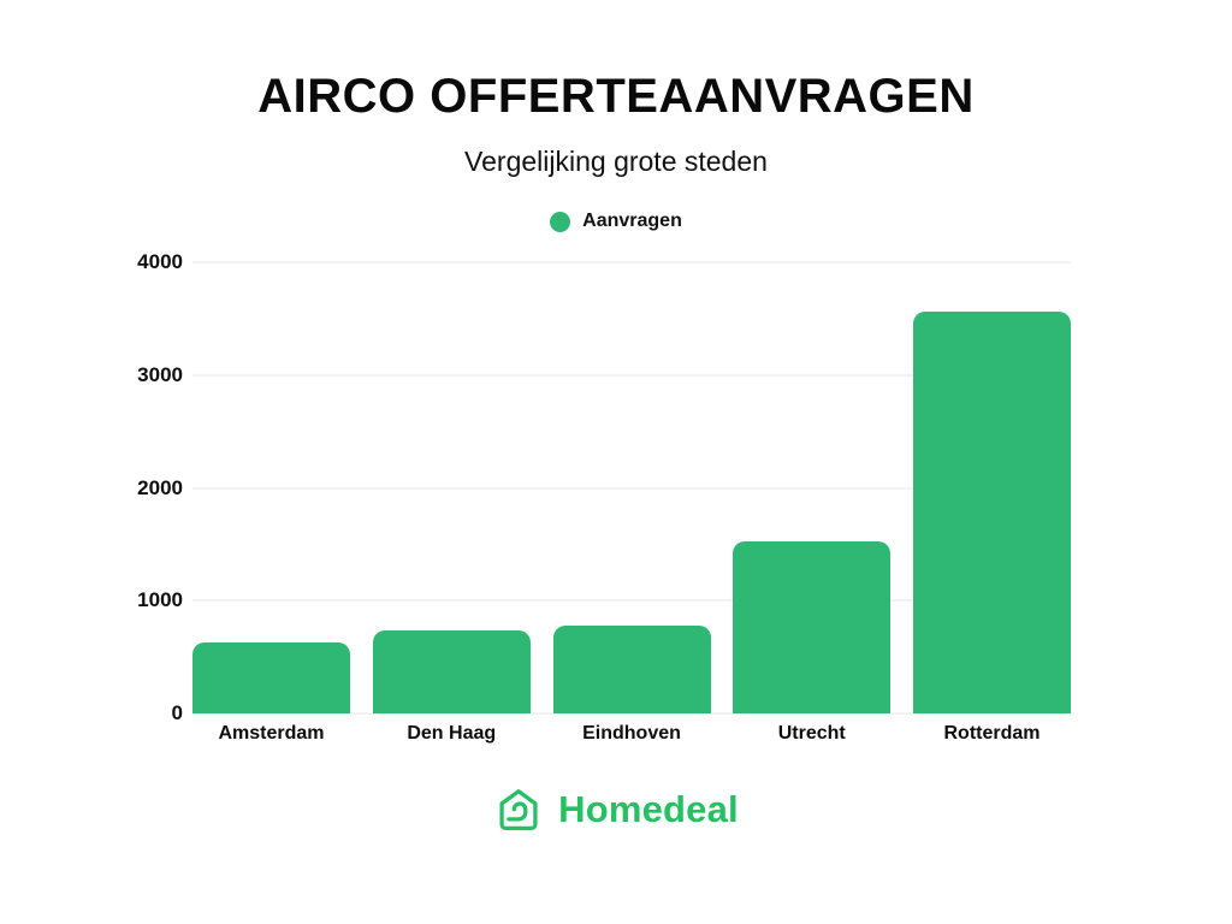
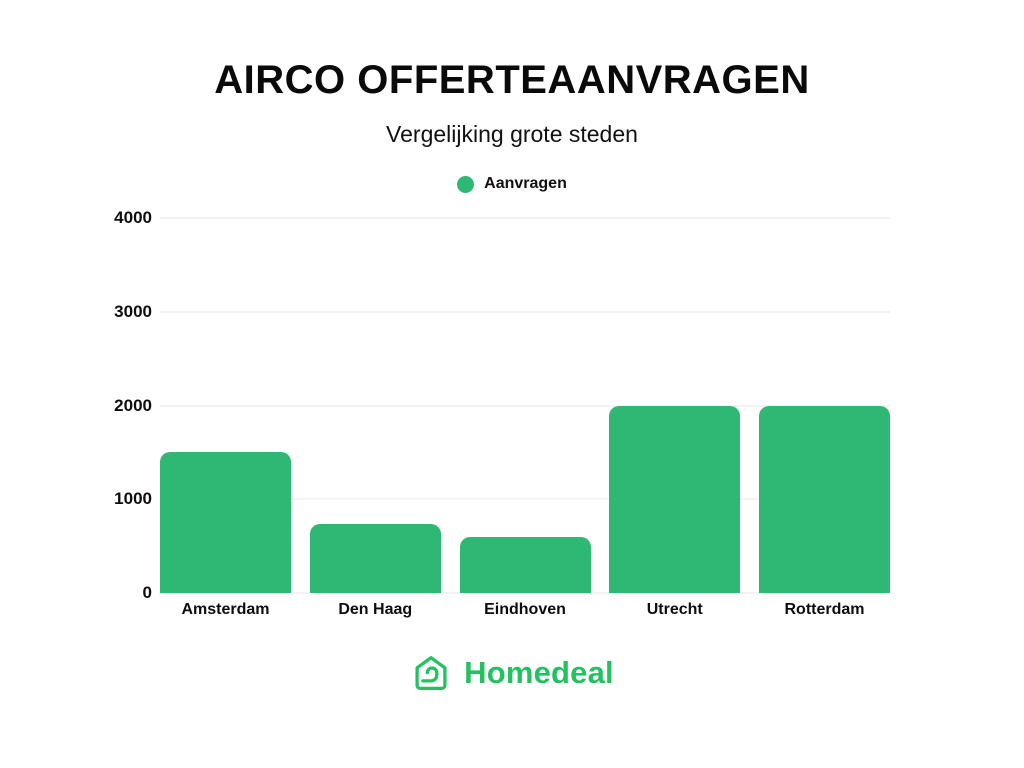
Amsterdam: 600 -> 1500
Eindhoven: 800 -> 600
Utrecht: 1500 -> 2000
Rotterdam: 3600 -> 2000
